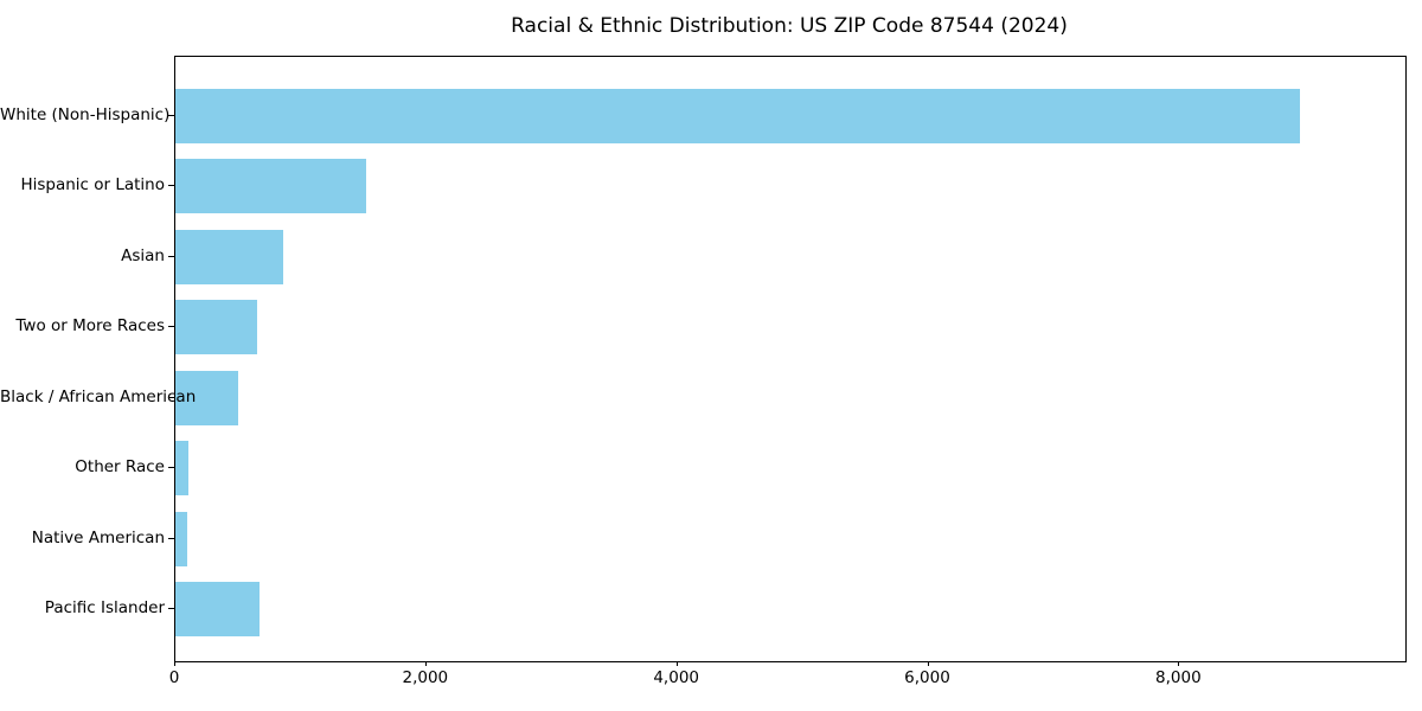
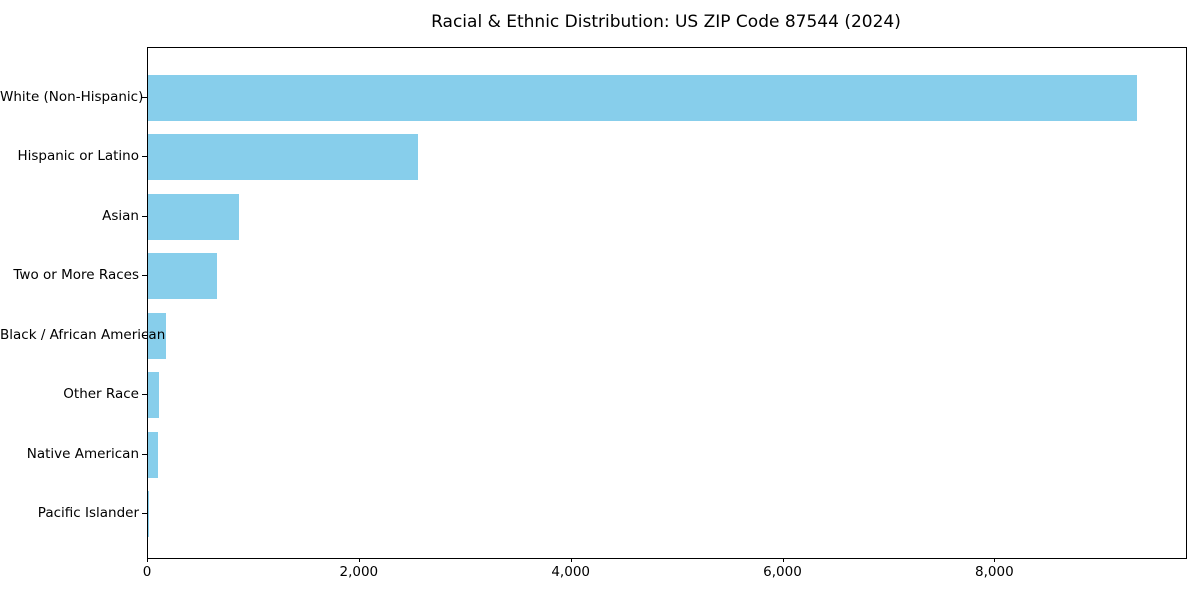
White (Non-Hispanic): 8960 -> 9340
Hispanic or Latino: 1520 -> 2550
Black / African American: 500 -> 170
Pacific Islander: 670 -> 10
